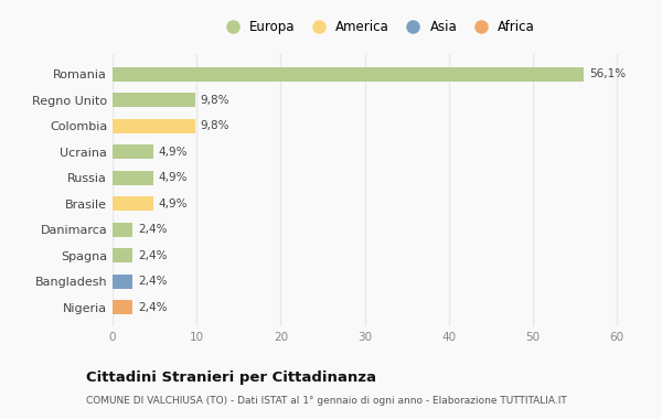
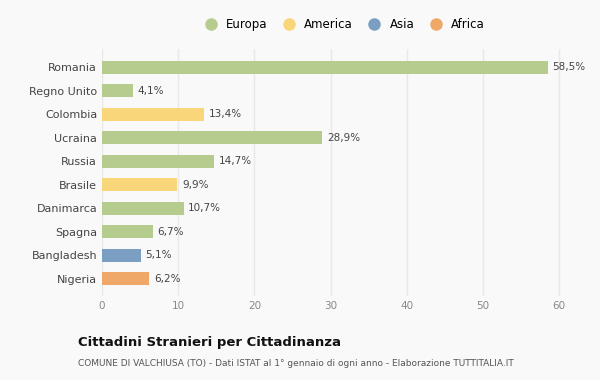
Romania: 56,1% -> 58,5%
Regno Unito: 9,8% -> 4,1%
Colombia: 9,8% -> 13,4%
Ucraina: 4,9% -> 28,9%
Russia: 4,9% -> 14,7%
Brasile: 4,9% -> 9,9%
Danimarca: 2,4% -> 10,7%
Spagna: 2,4% -> 6,7%
Bangladesh: 2,4% -> 5,1%
Nigeria: 2,4% -> 6,2%
